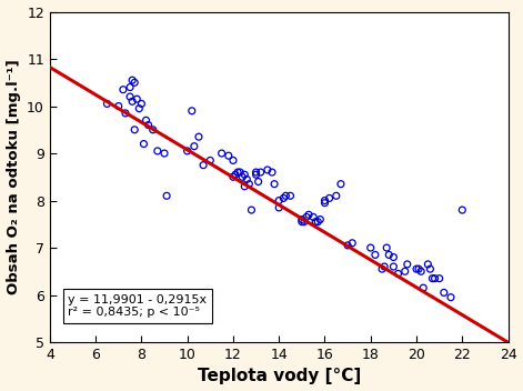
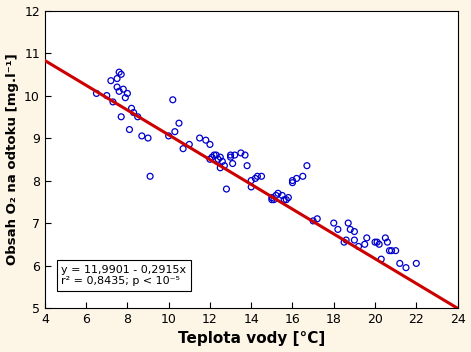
22: 7.80 -> 6.05
